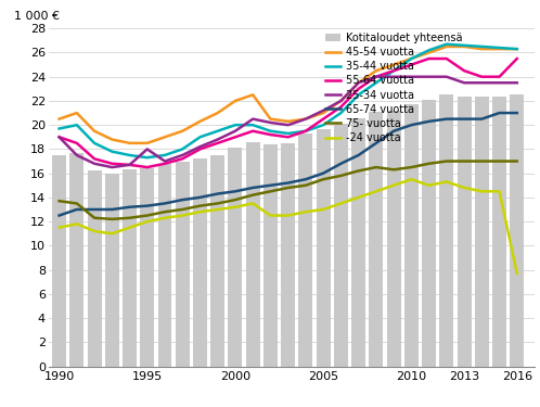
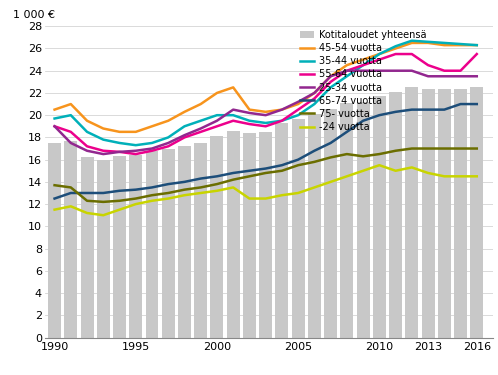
25-34 vuotta/1995: 18.0 -> 16.8
-24 vuotta/2016: 7.7 -> 14.5
